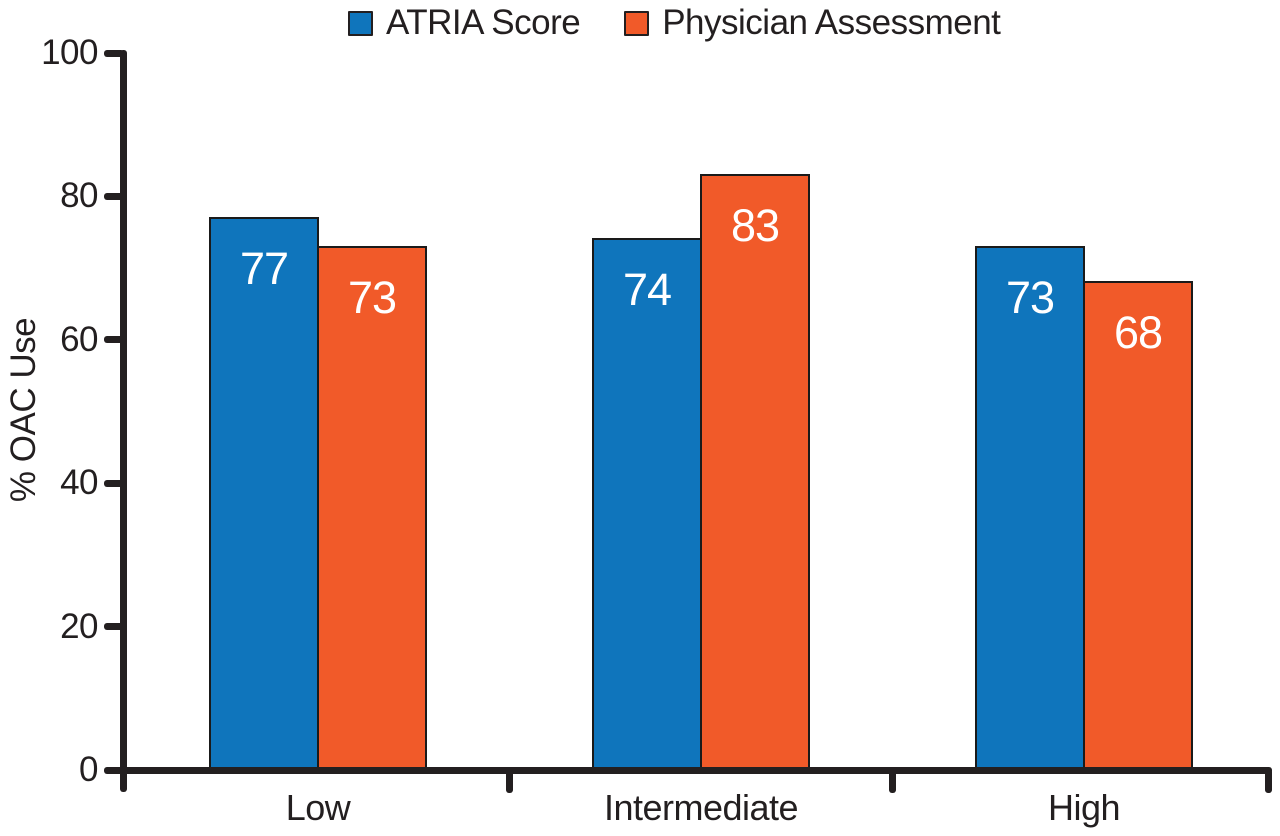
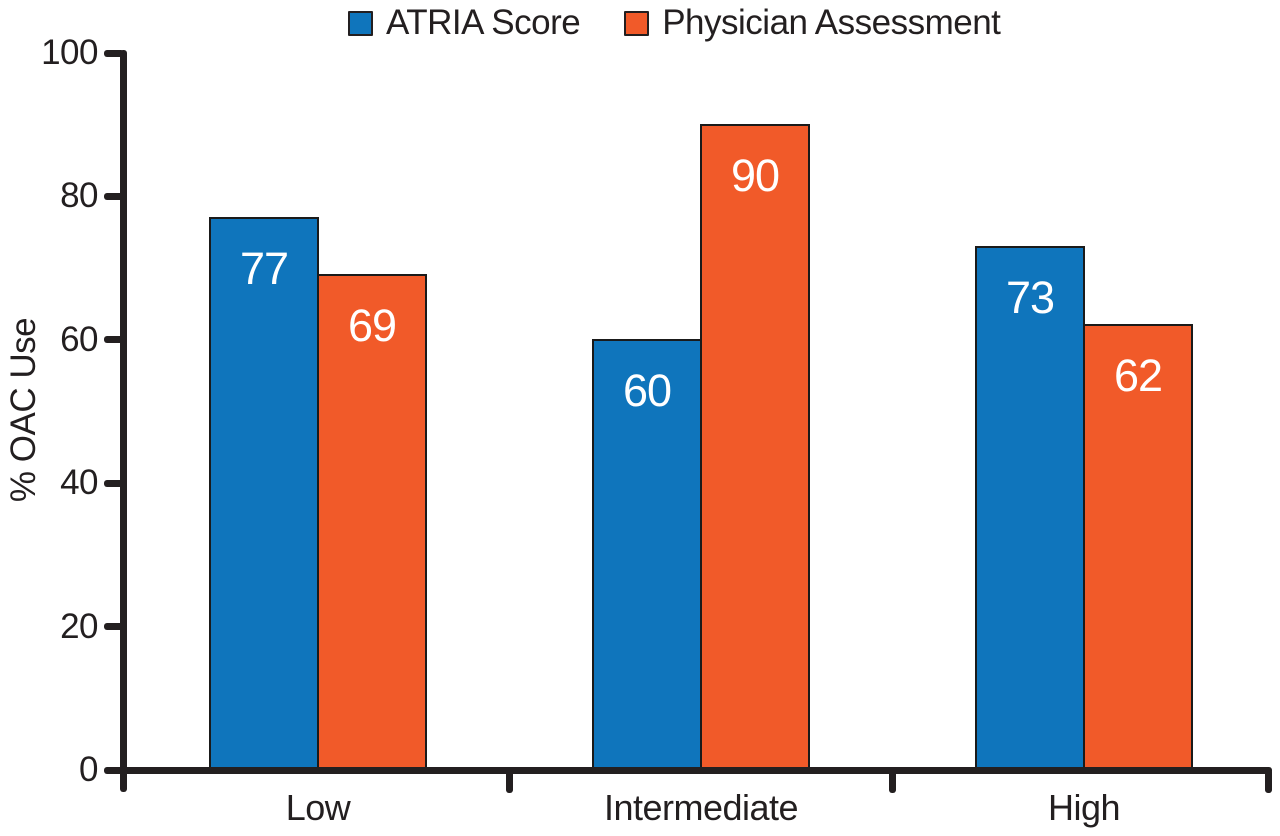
Physician Assessment/Low: 73 -> 69
ATRIA Score/Intermediate: 74 -> 60
Physician Assessment/Intermediate: 83 -> 90
Physician Assessment/High: 68 -> 62
